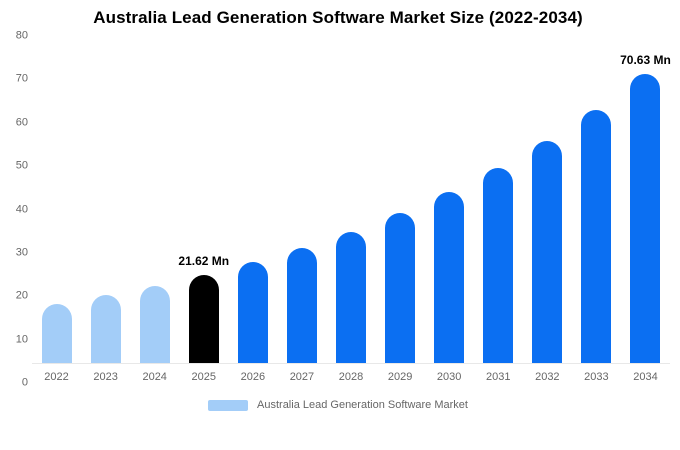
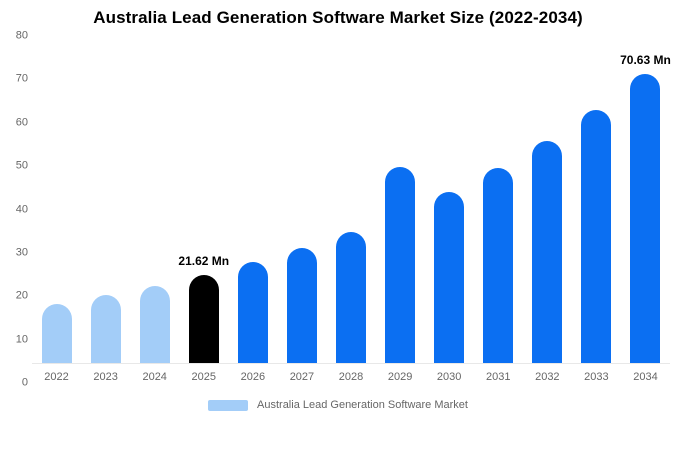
2029: 37 -> 48
